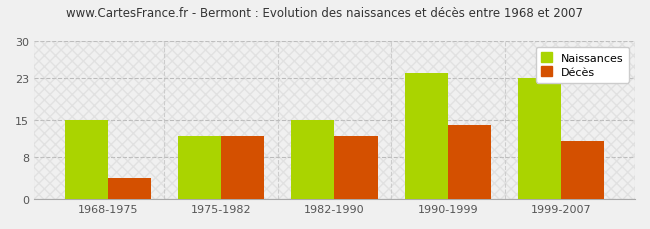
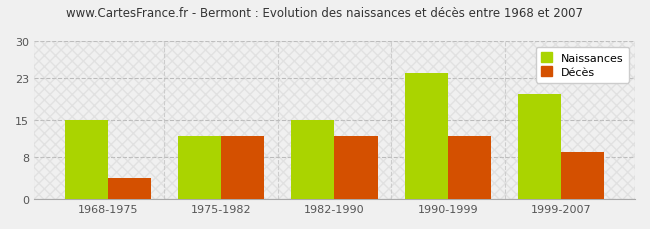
Décès/1990-1999: 14 -> 12
Naissances/1999-2007: 23 -> 20
Décès/1999-2007: 11 -> 9
